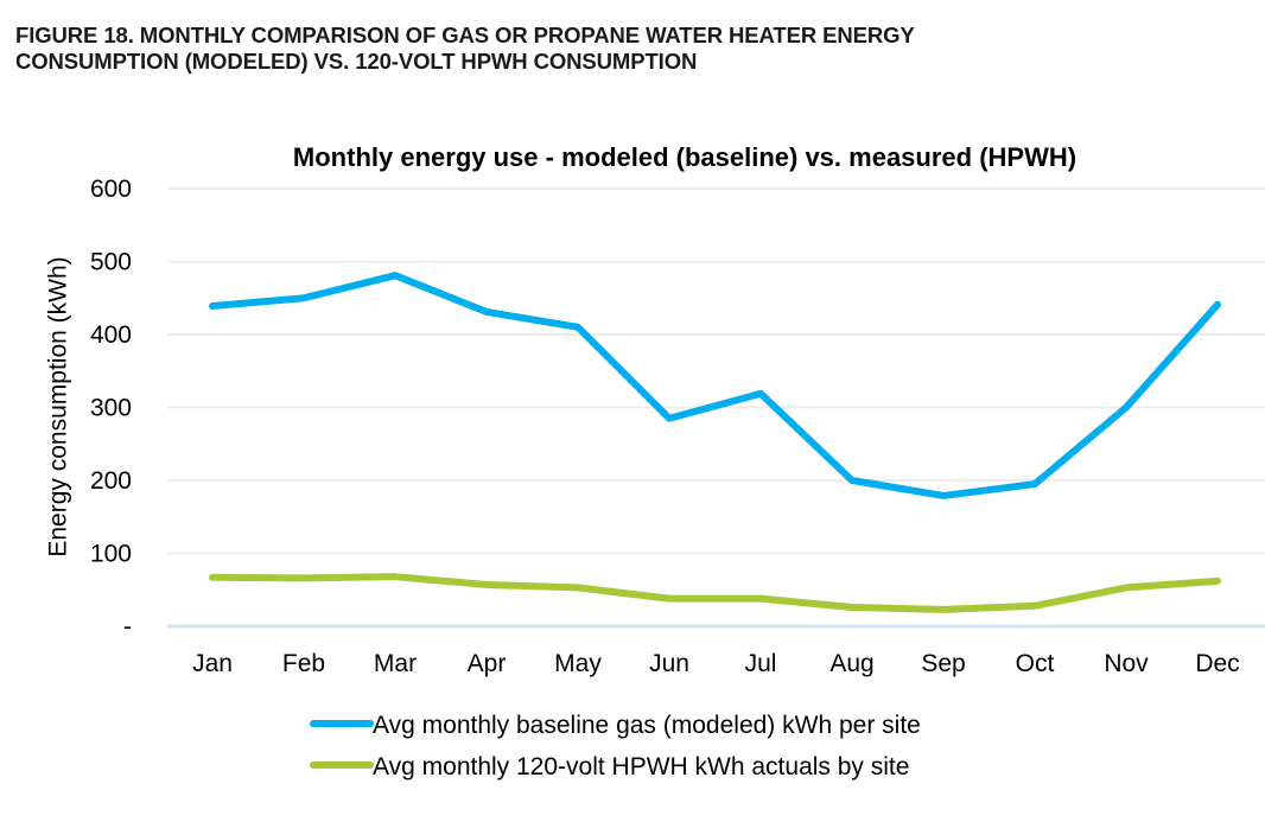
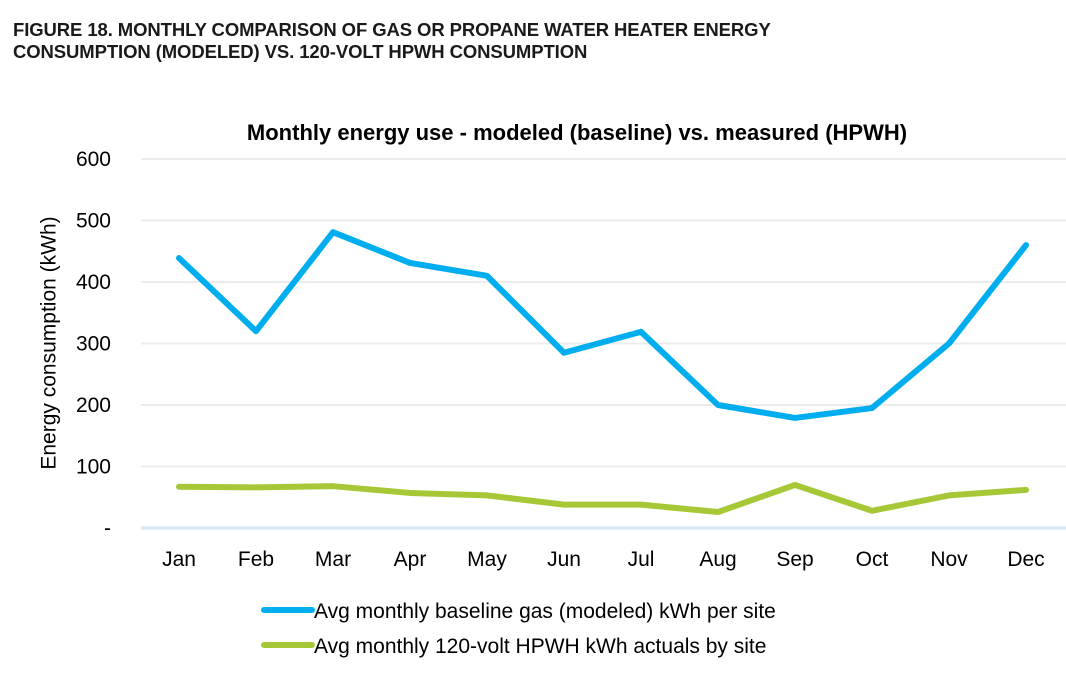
Avg monthly baseline gas (modeled) kWh per site/Feb: 450 -> 320
Avg monthly 120-volt HPWH kWh actuals by site/Sep: 20 -> 70
Avg monthly baseline gas (modeled) kWh per site/Dec: 440 -> 460
